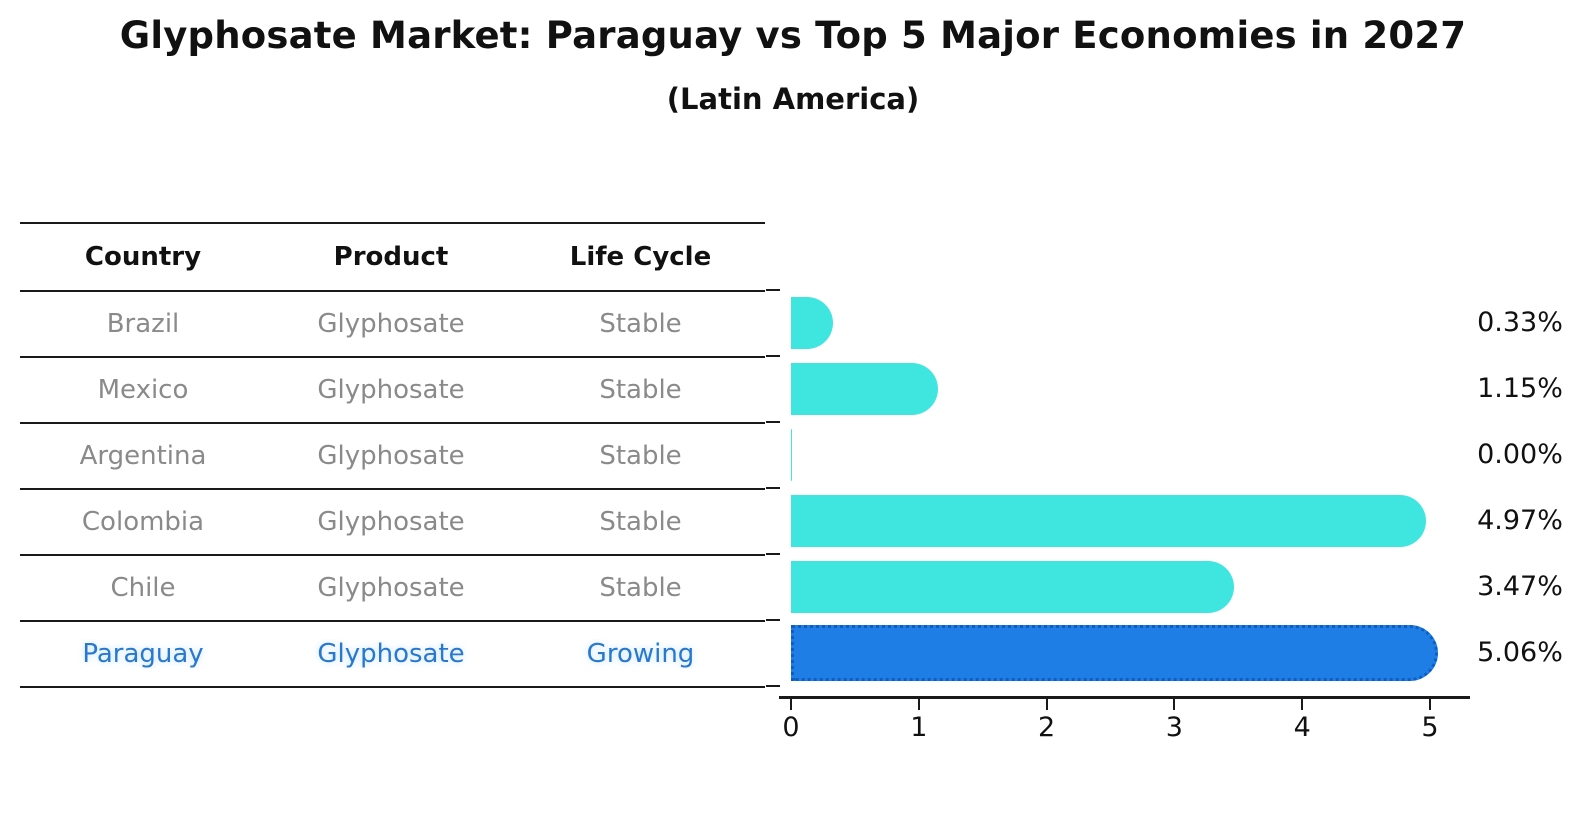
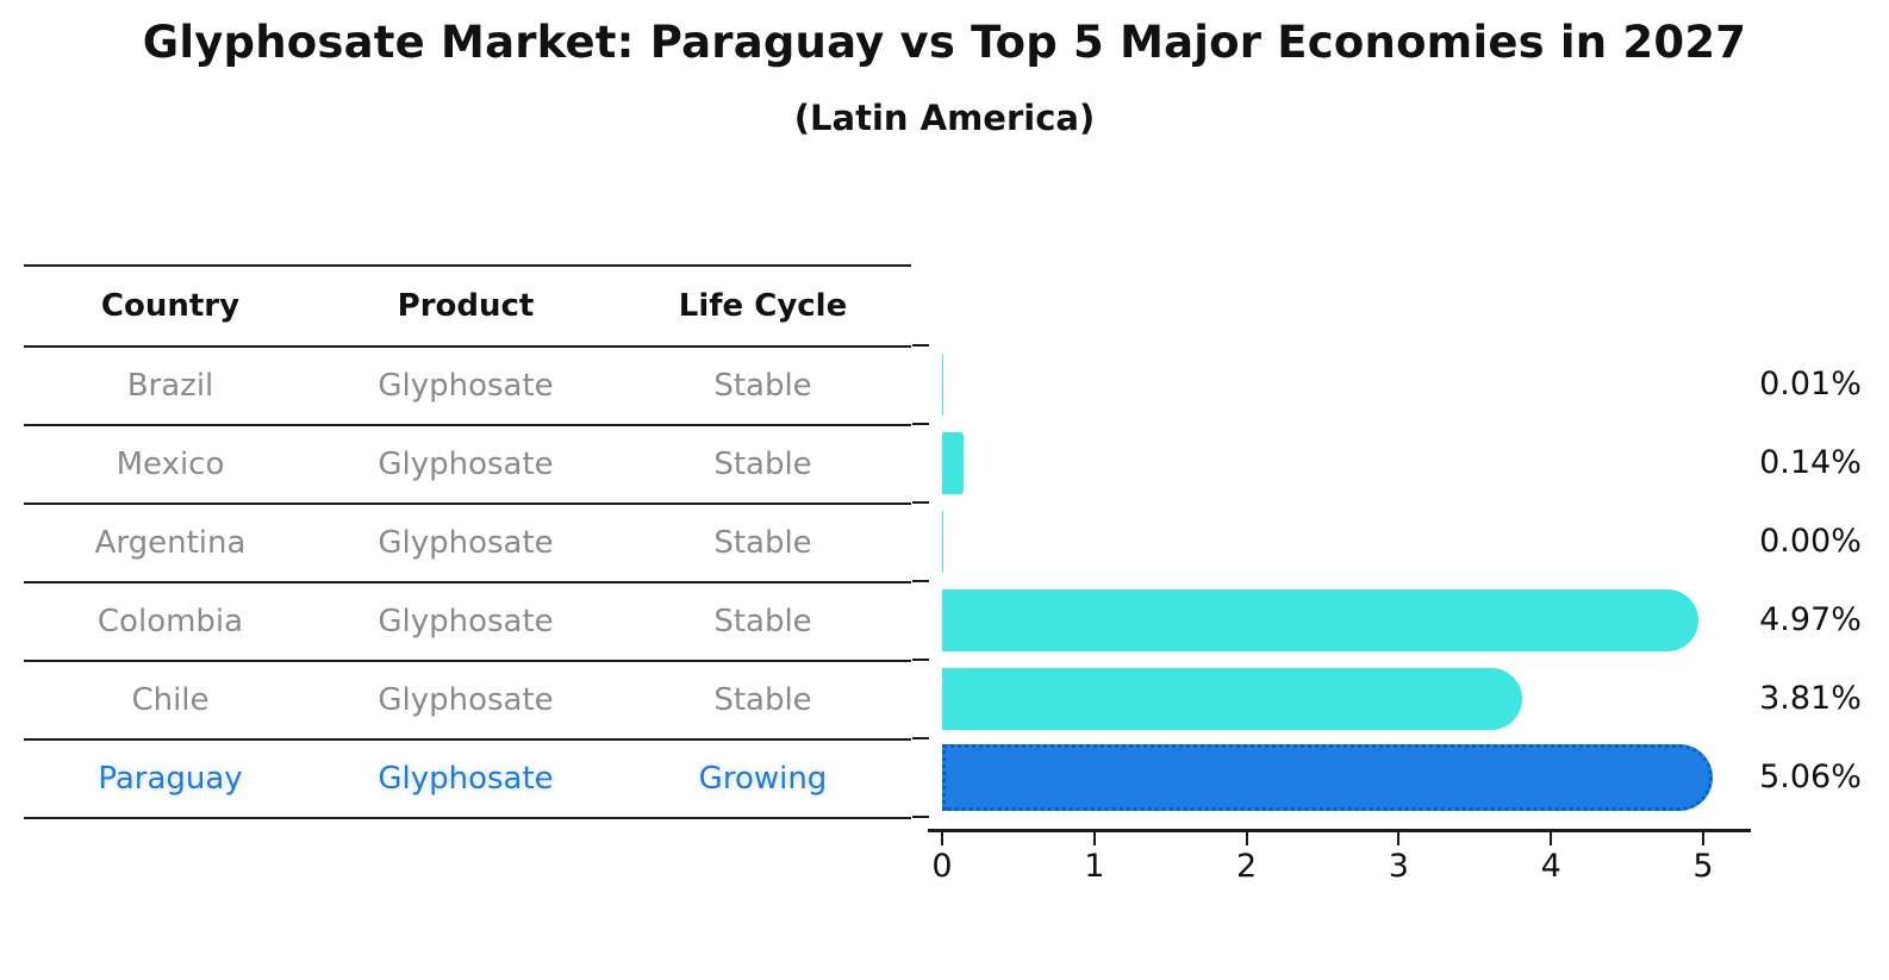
Brazil: 0.33% -> 0.01%
Mexico: 1.15% -> 0.14%
Chile: 3.47% -> 3.81%
